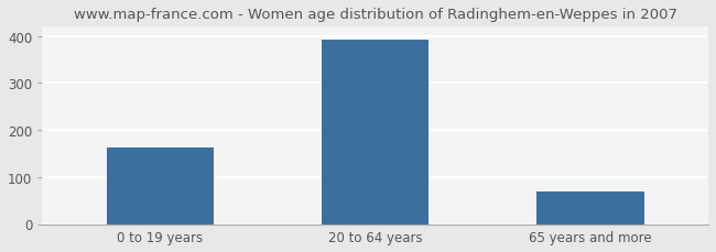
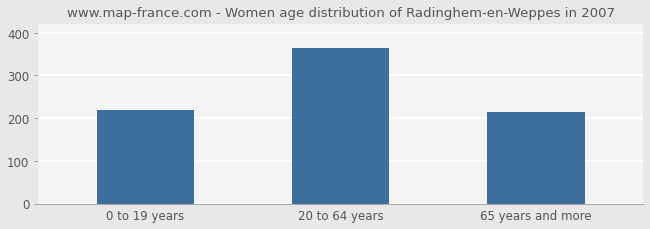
0 to 19 years: 162 -> 220
20 to 64 years: 392 -> 365
65 years and more: 70 -> 215
